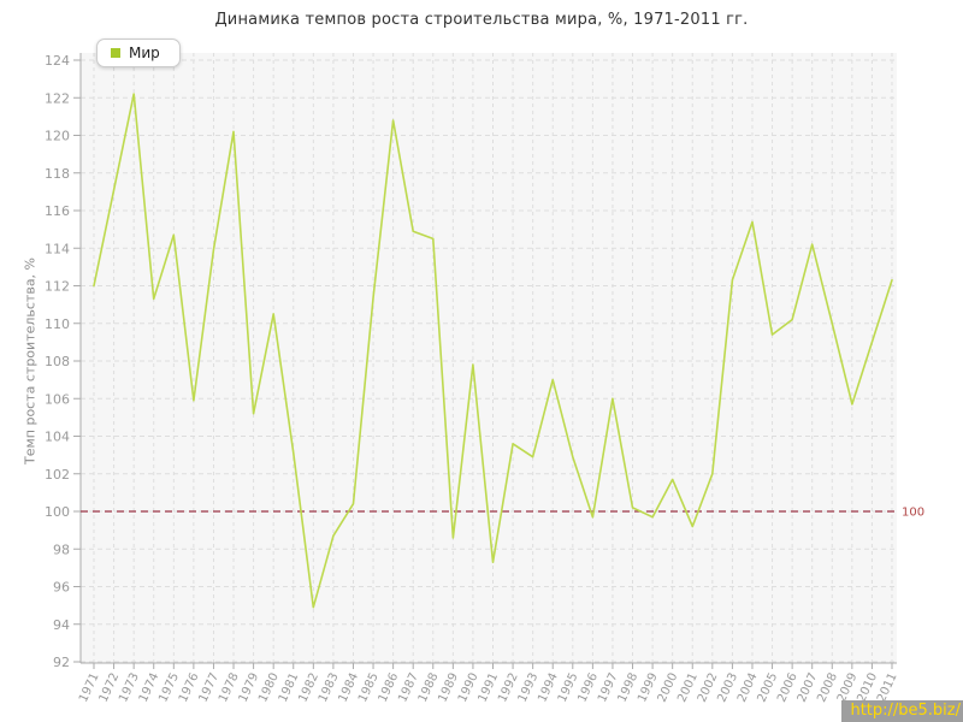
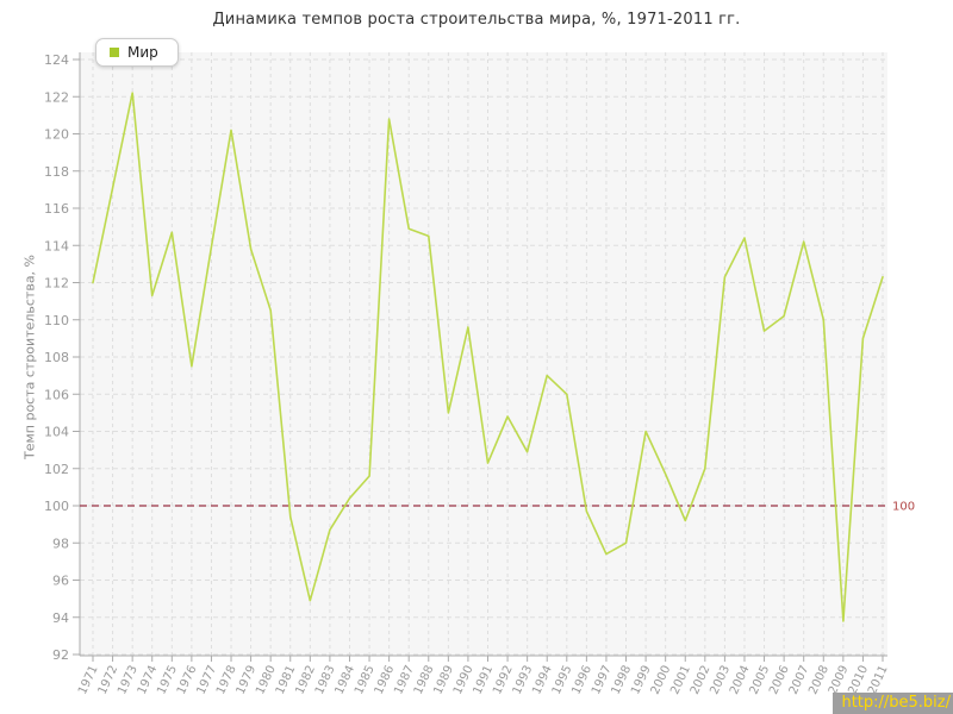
1976: 105.9 -> 107.5
1979: 105.2 -> 113.8
1981: 103.1 -> 99.4
1985: 111.4 -> 101.6
1989: 98.6 -> 105.0
1990: 107.8 -> 109.6
1991: 97.3 -> 102.3
1992: 103.6 -> 104.8
1995: 102.9 -> 106.0
1997: 106.0 -> 97.4
1998: 100.2 -> 98.0
1999: 99.7 -> 104.0
2004: 115.4 -> 114.4
2009: 105.7 -> 93.8
